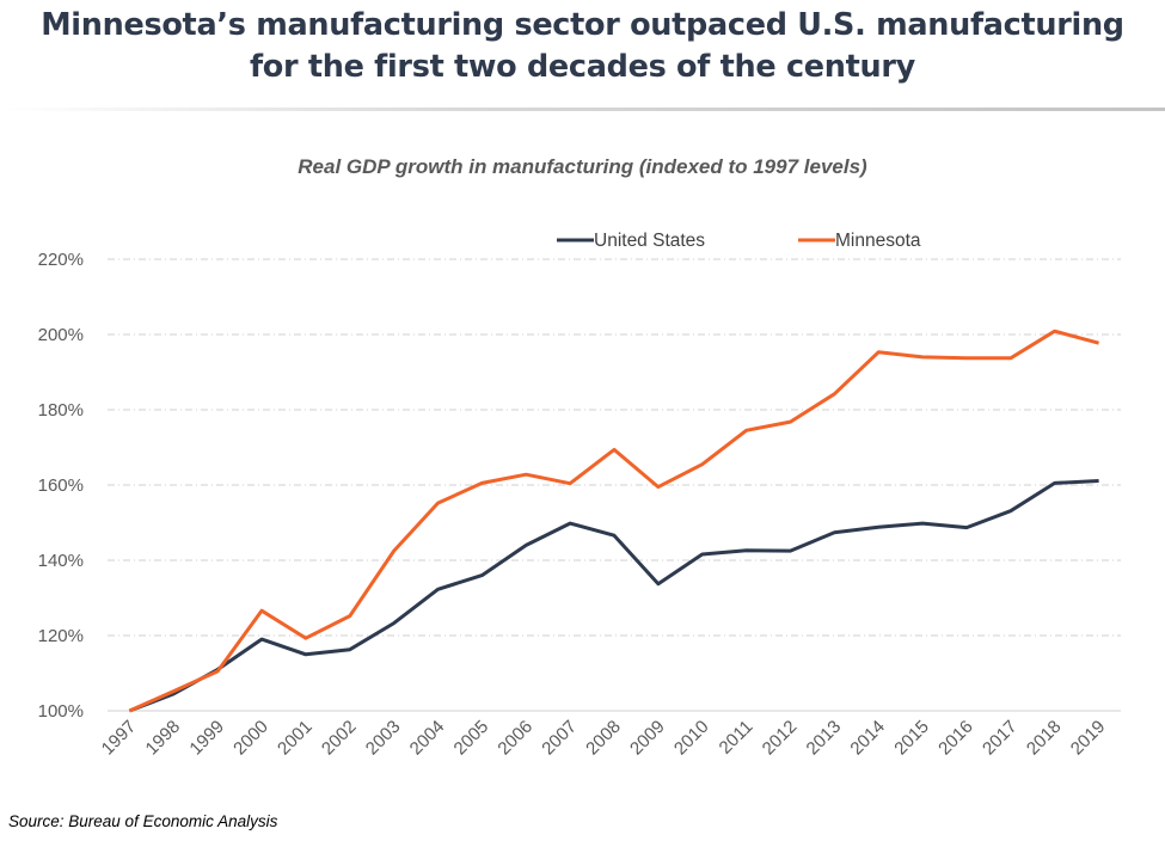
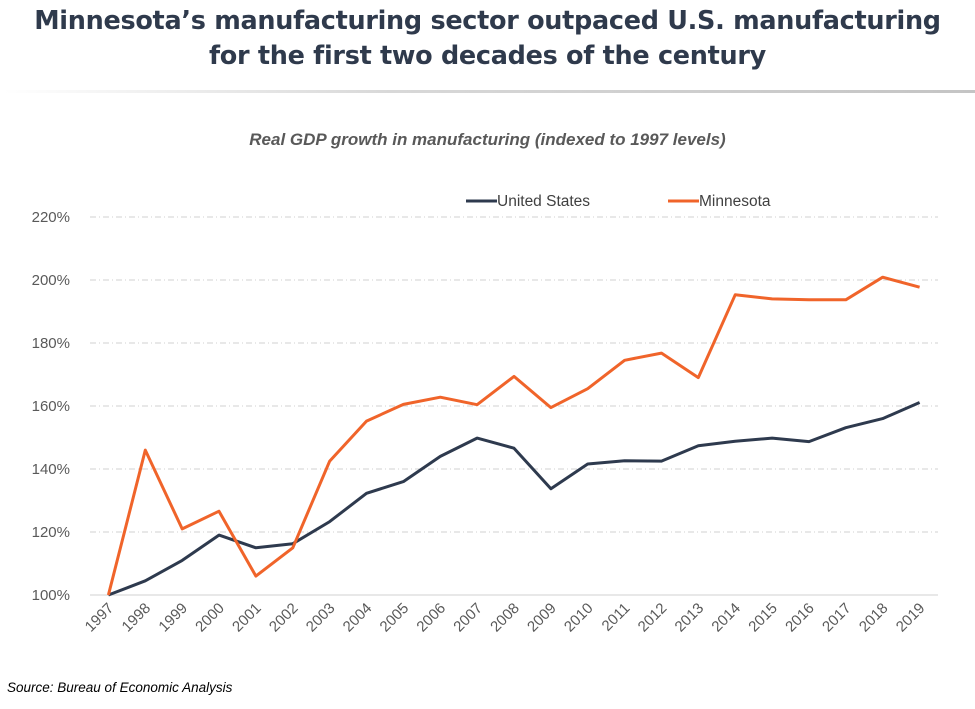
Minnesota/1998: 105% -> 146%
Minnesota/1999: 110% -> 121%
Minnesota/2001: 119% -> 106%
Minnesota/2002: 125% -> 115%
Minnesota/2013: 184% -> 169%
United States/2018: 160% -> 156%
